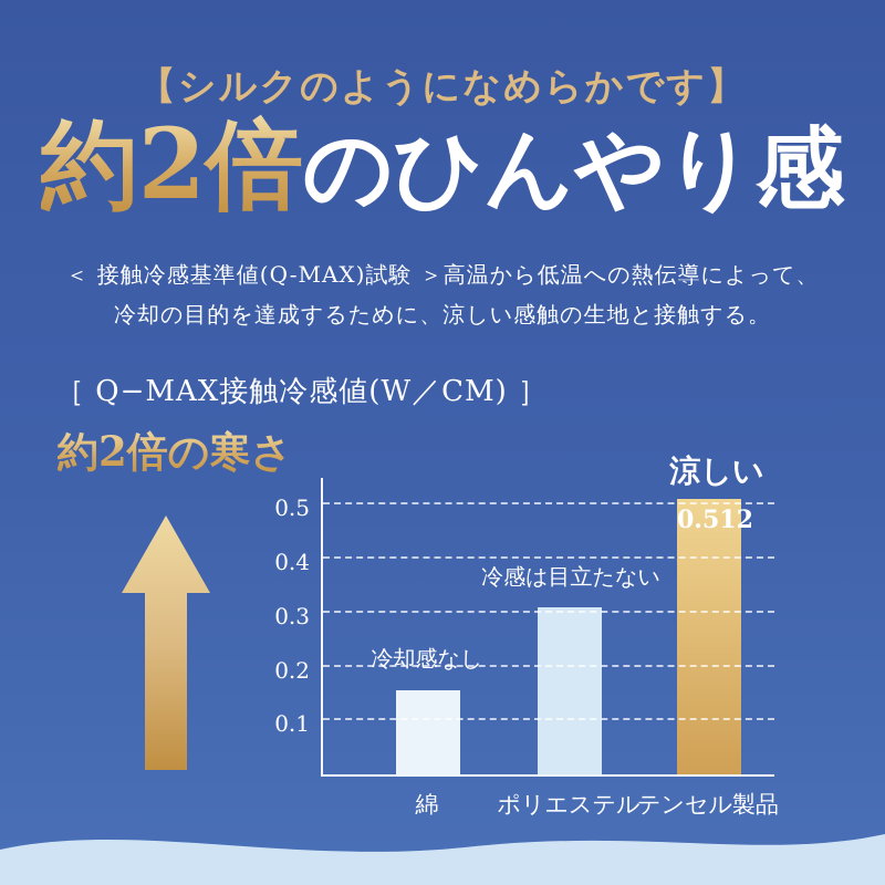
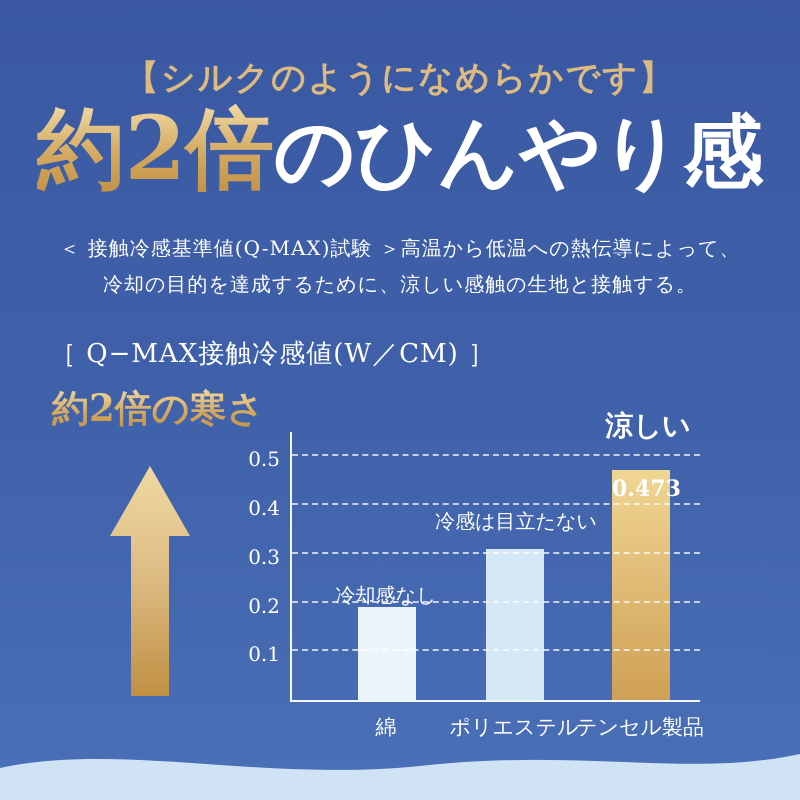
綿: 0.15 -> 0.19
テンセル製品: 0.512 -> 0.473
